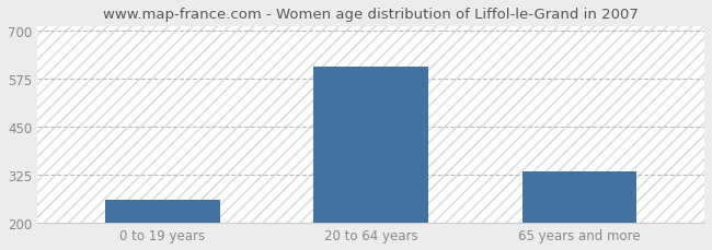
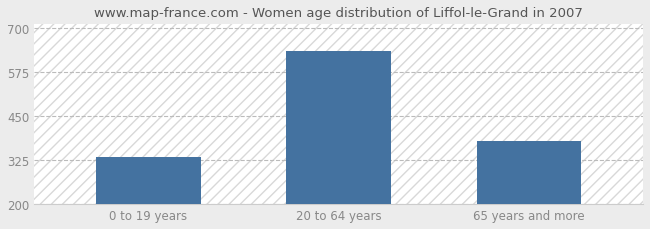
0 to 19 years: 260 -> 335
20 to 64 years: 605 -> 635
65 years and more: 335 -> 380
